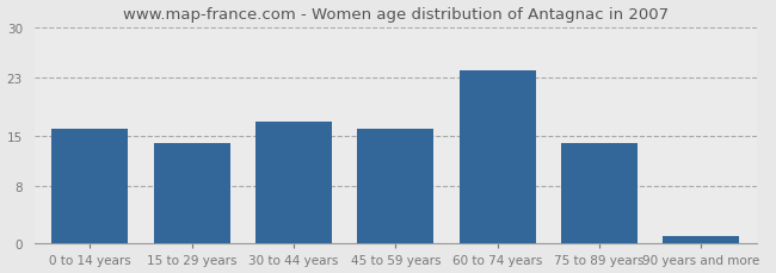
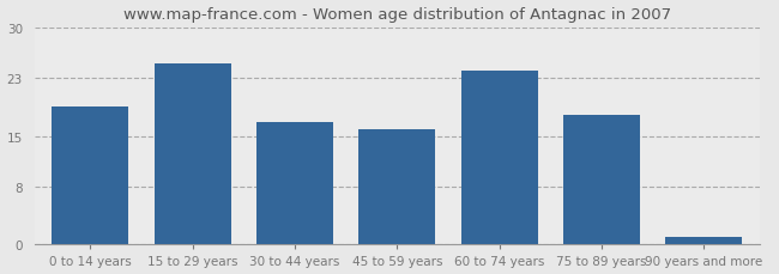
0 to 14 years: 16 -> 19
15 to 29 years: 14 -> 25
75 to 89 years: 14 -> 18
